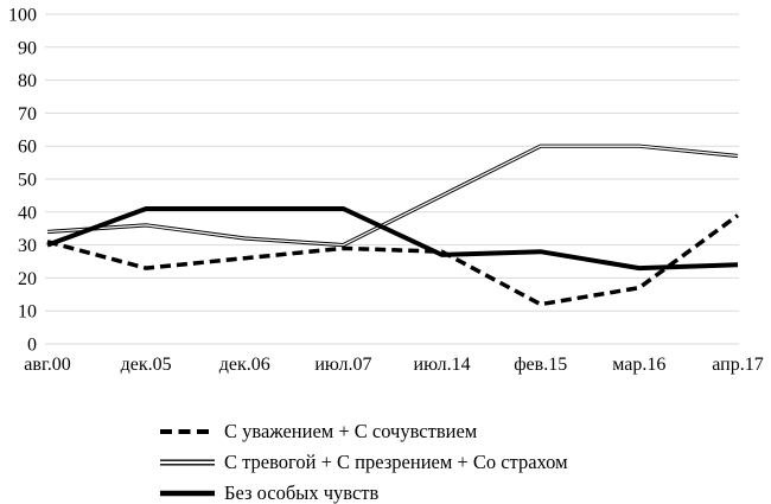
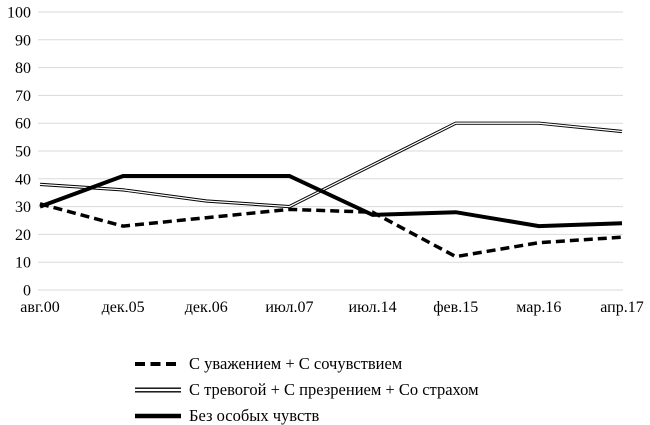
С тревогой + С презрением + Со страхом/авг.00: 34 -> 38
С уважением + С сочувствием/апр.17: 39 -> 19
